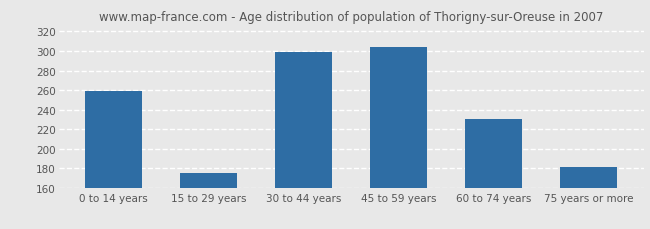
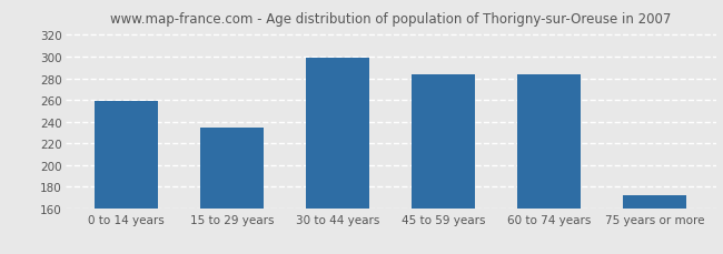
15 to 29 years: 175 -> 234
45 to 59 years: 304 -> 284
60 to 74 years: 230 -> 284
75 years or more: 181 -> 172
